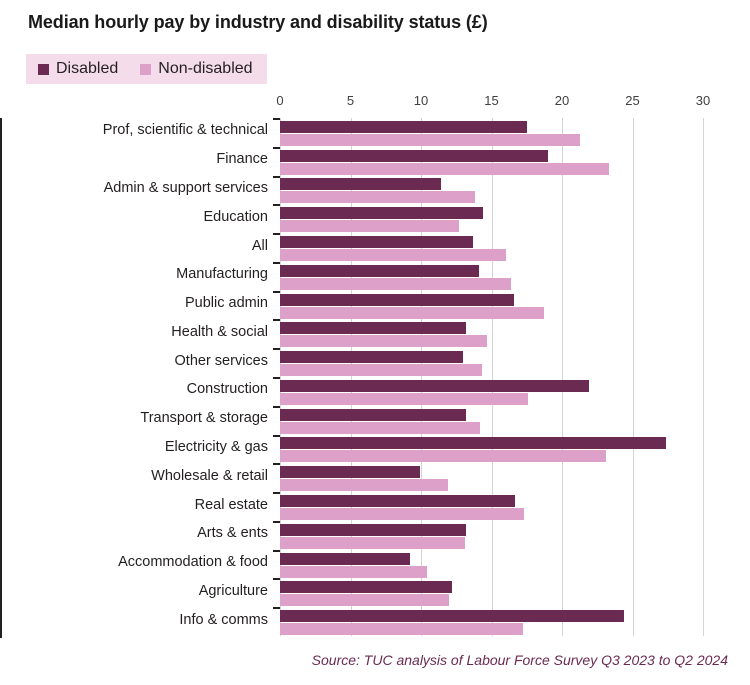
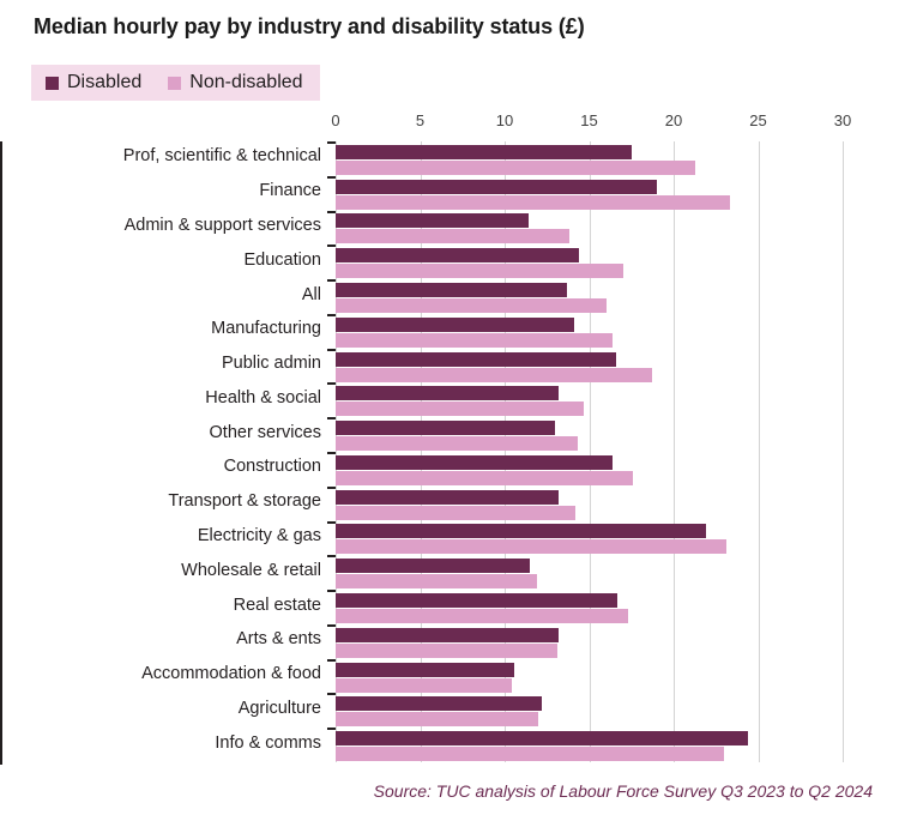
Non-disabled/Education: 12.7 -> 17.0
Disabled/Construction: 21.9 -> 16.4
Disabled/Electricity & gas: 27.4 -> 21.9
Disabled/Wholesale & retail: 9.9 -> 11.5
Disabled/Accommodation & food: 9.2 -> 10.6
Non-disabled/Info & comms: 17.2 -> 23.0
